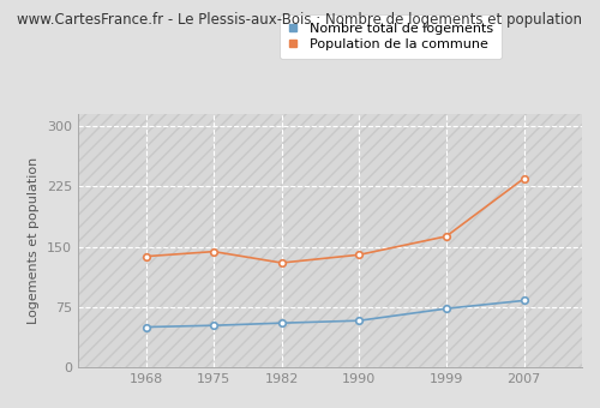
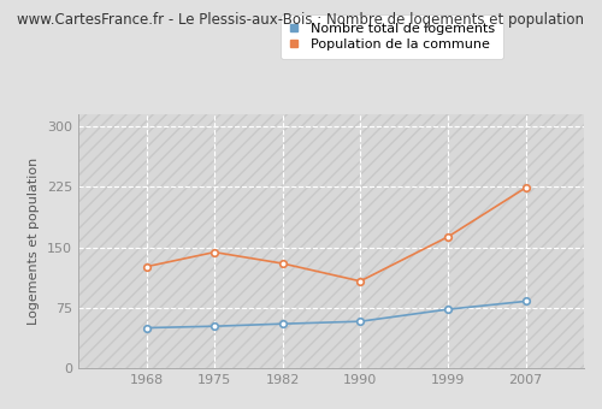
Population de la commune/1968: 138 -> 126
Population de la commune/1990: 140 -> 108
Population de la commune/2007: 235 -> 224
